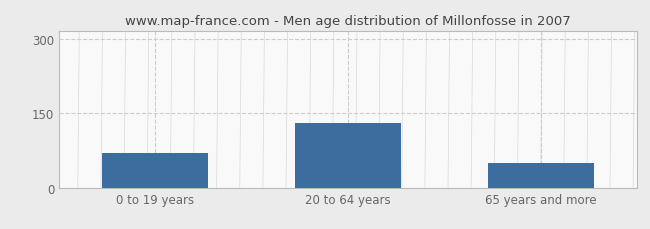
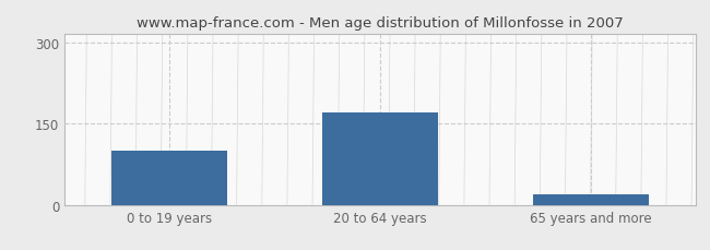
0 to 19 years: 70 -> 100
20 to 64 years: 130 -> 170
65 years and more: 50 -> 20
